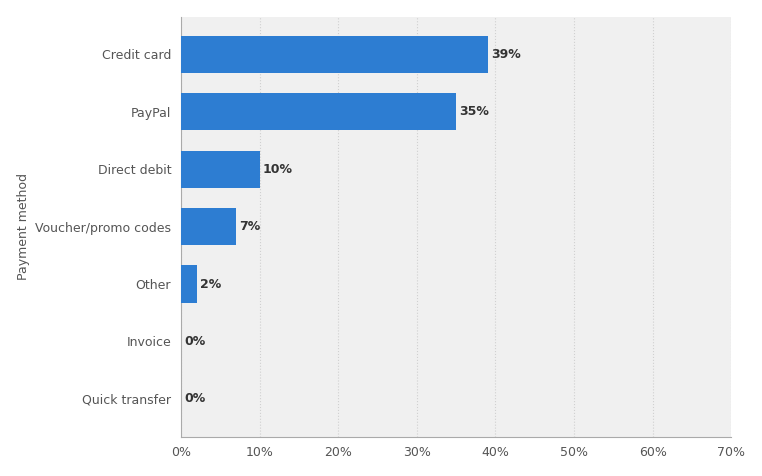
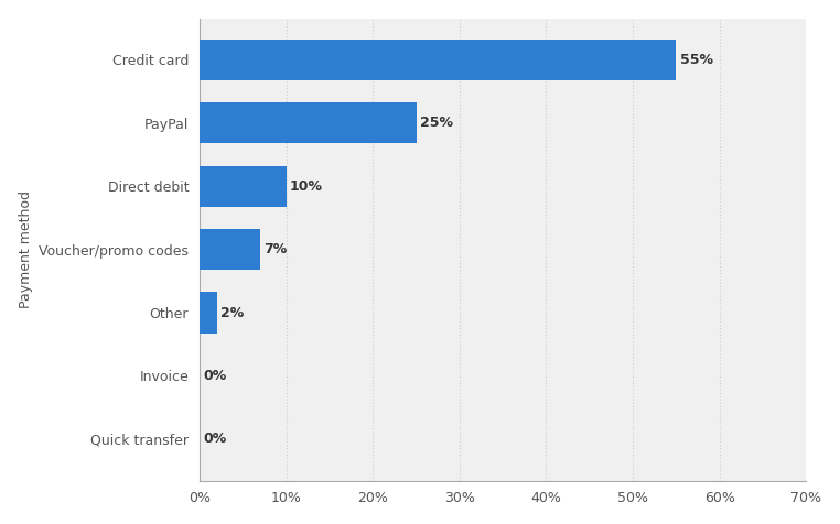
Credit card: 39% -> 55%
PayPal: 35% -> 25%
